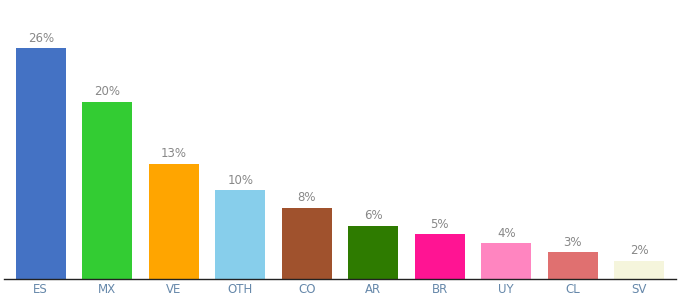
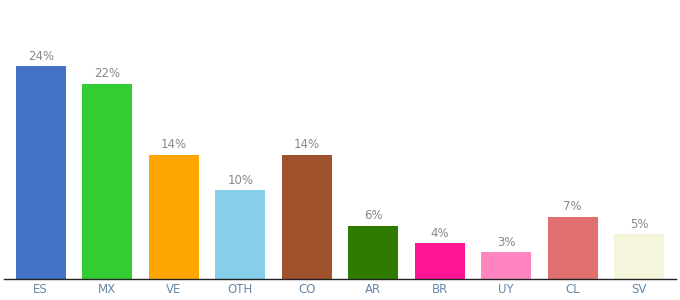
ES: 26% -> 24%
MX: 20% -> 22%
VE: 13% -> 14%
CO: 8% -> 14%
BR: 5% -> 4%
UY: 4% -> 3%
CL: 3% -> 7%
SV: 2% -> 5%
